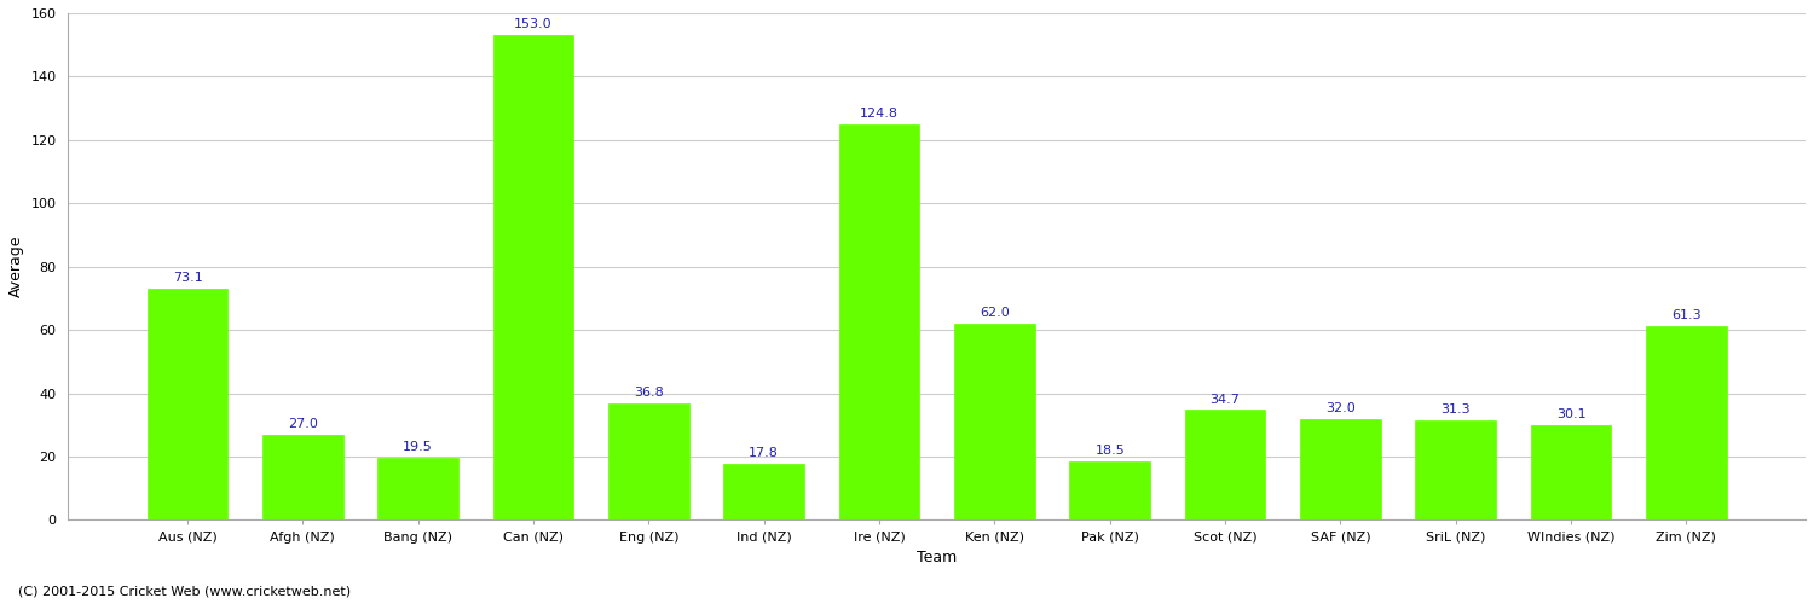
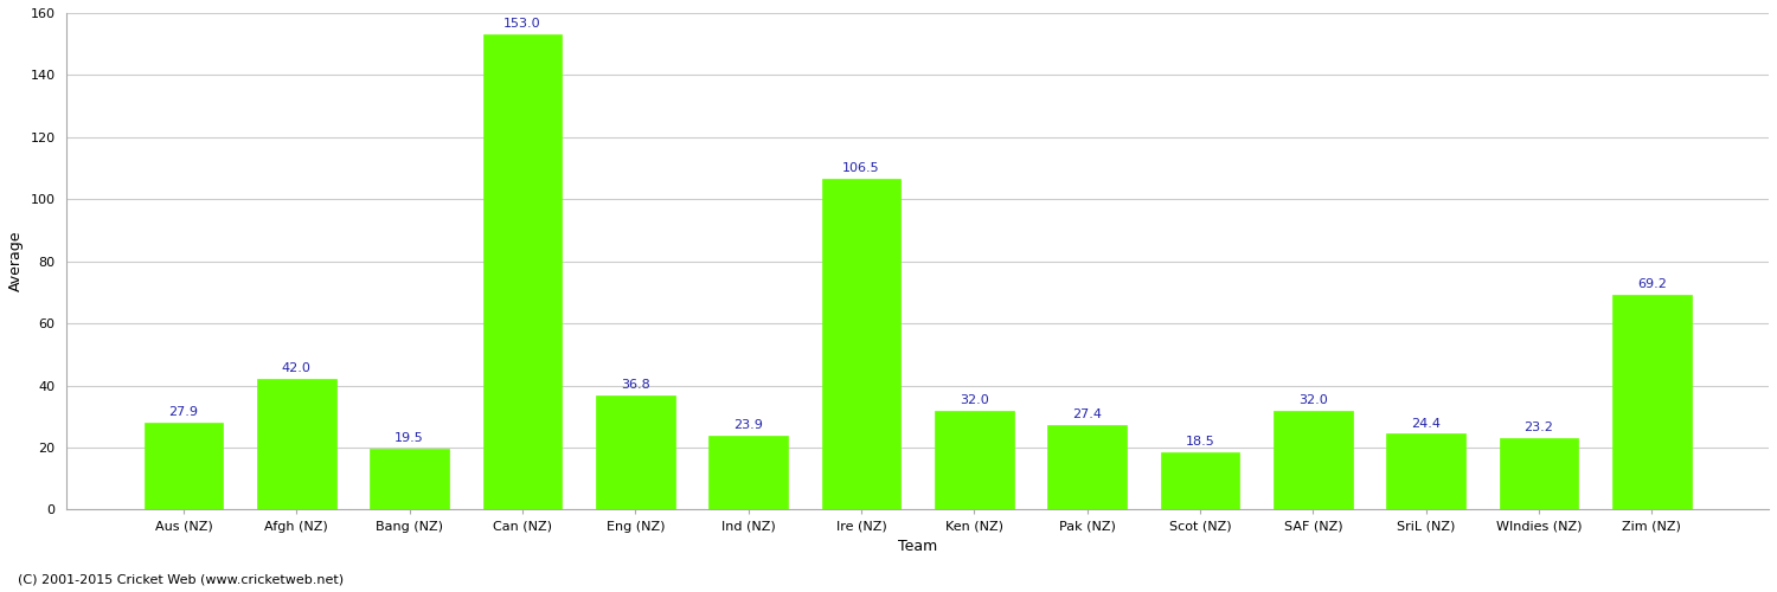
Aus (NZ): 73.1 -> 27.9
Afgh (NZ): 27.0 -> 42.0
Ind (NZ): 17.8 -> 23.9
Ire (NZ): 124.8 -> 106.5
Ken (NZ): 62.0 -> 32.0
Pak (NZ): 18.5 -> 27.4
Scot (NZ): 34.7 -> 18.5
SriL (NZ): 31.3 -> 24.4
WIndies (NZ): 30.1 -> 23.2
Zim (NZ): 61.3 -> 69.2
